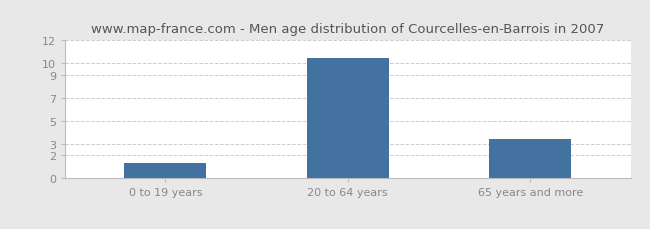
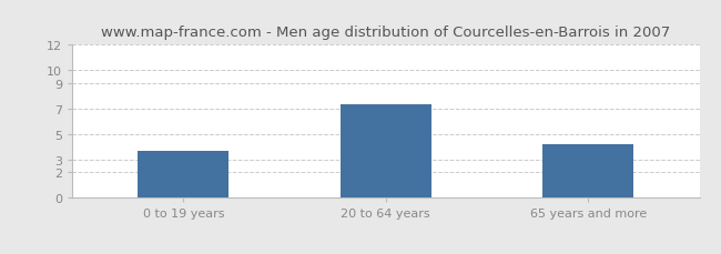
0 to 19 years: 1.3 -> 3.7
20 to 64 years: 10.5 -> 7.3
65 years and more: 3.4 -> 4.2
